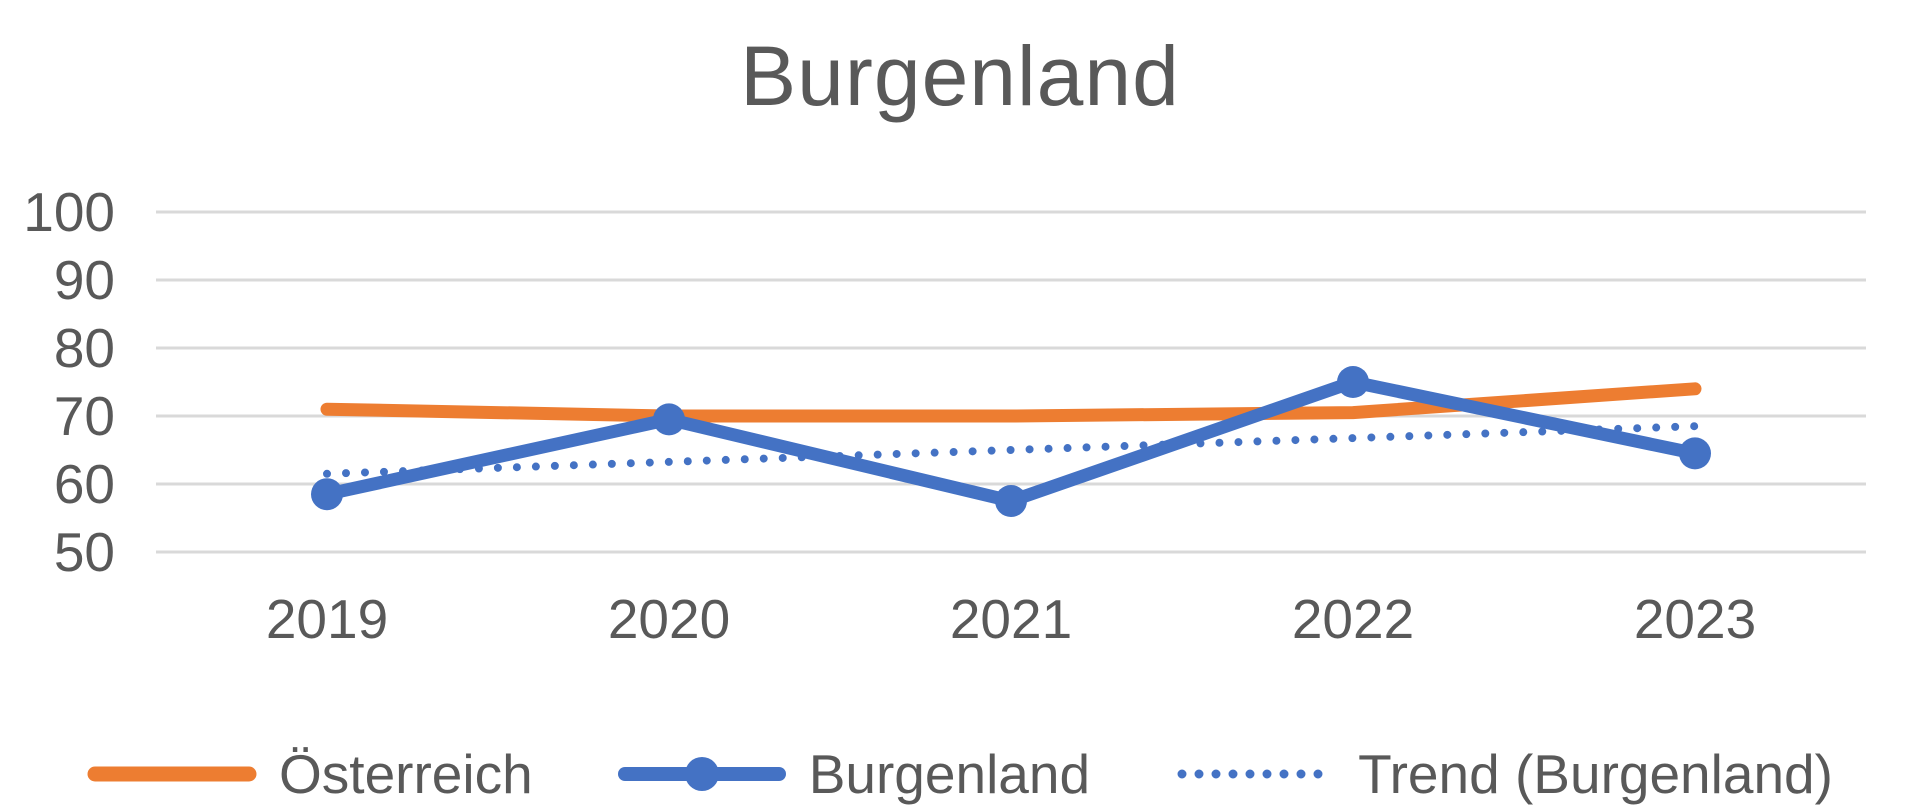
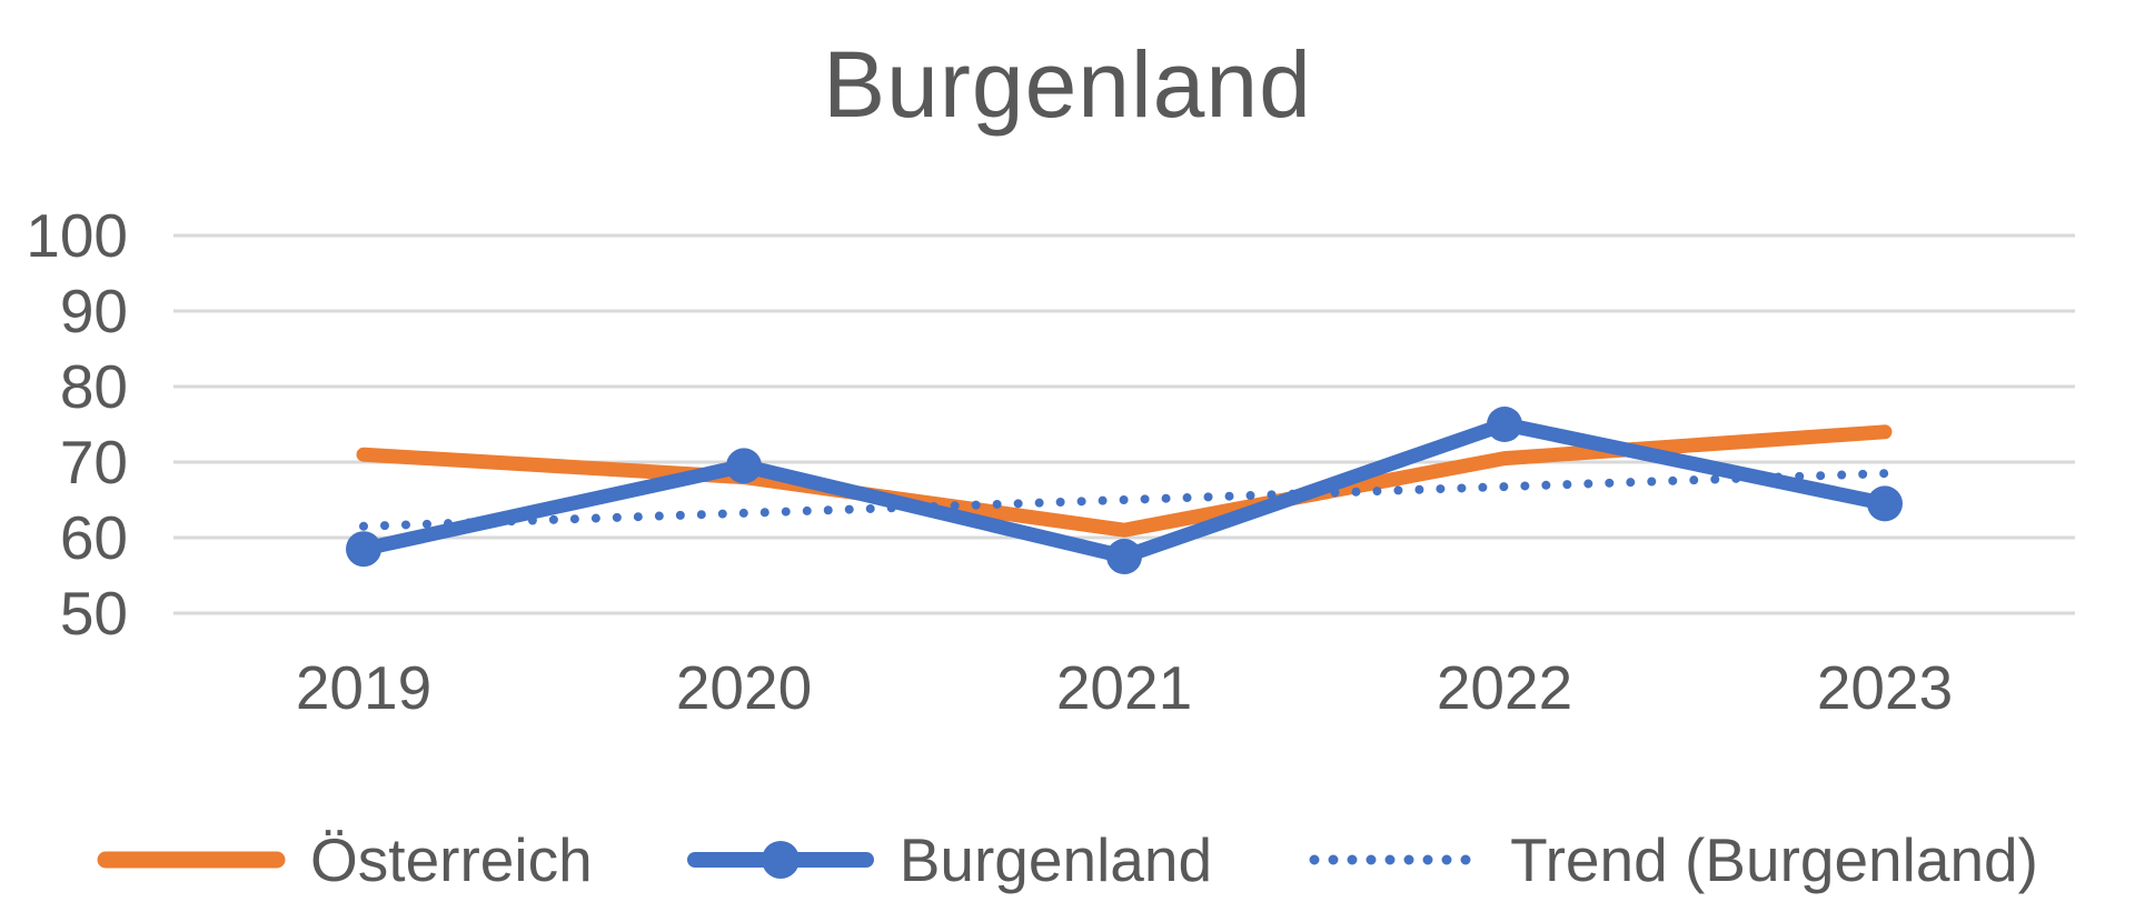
Österreich/2020: 70 -> 68
Österreich/2021: 70 -> 61
